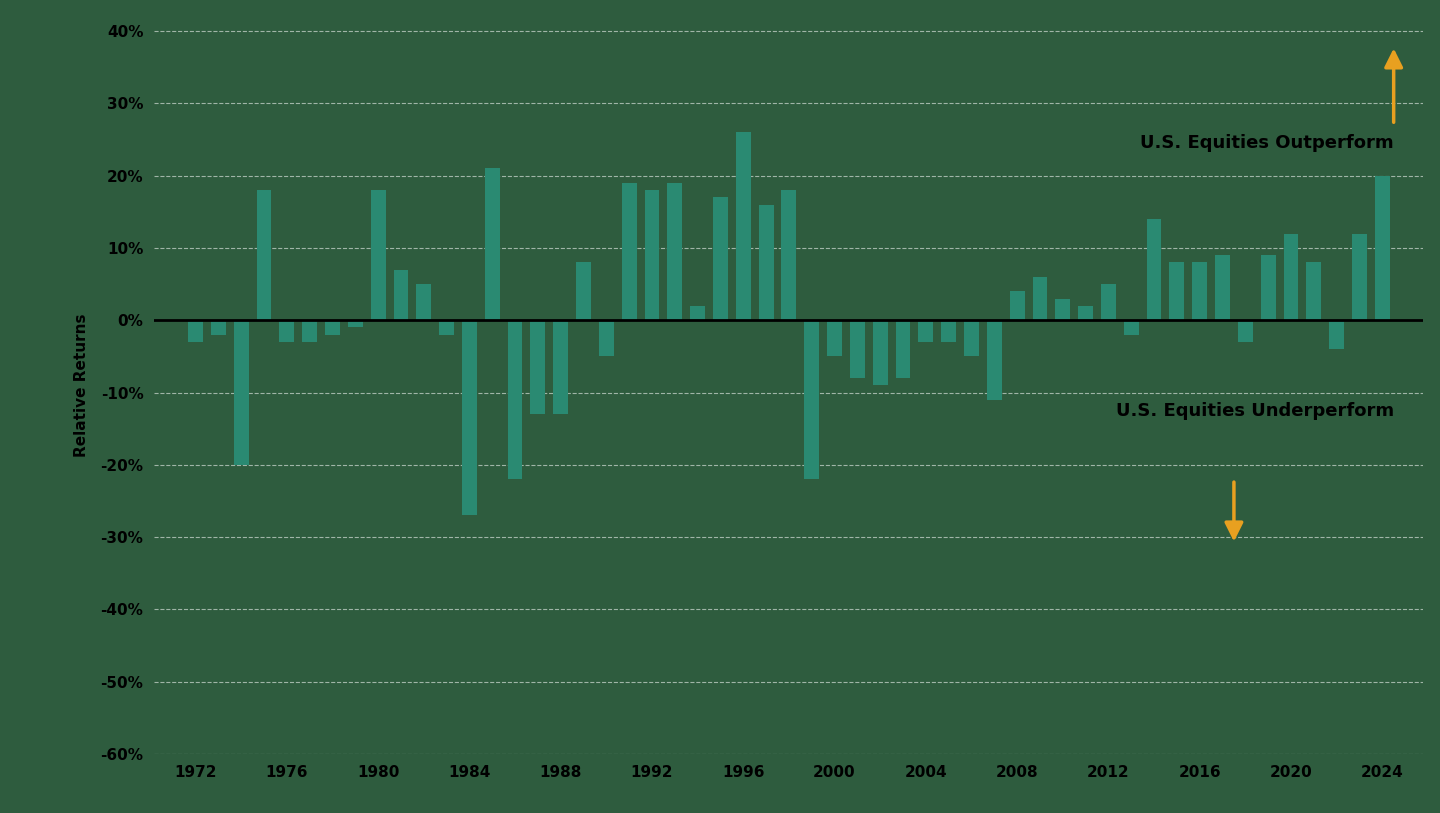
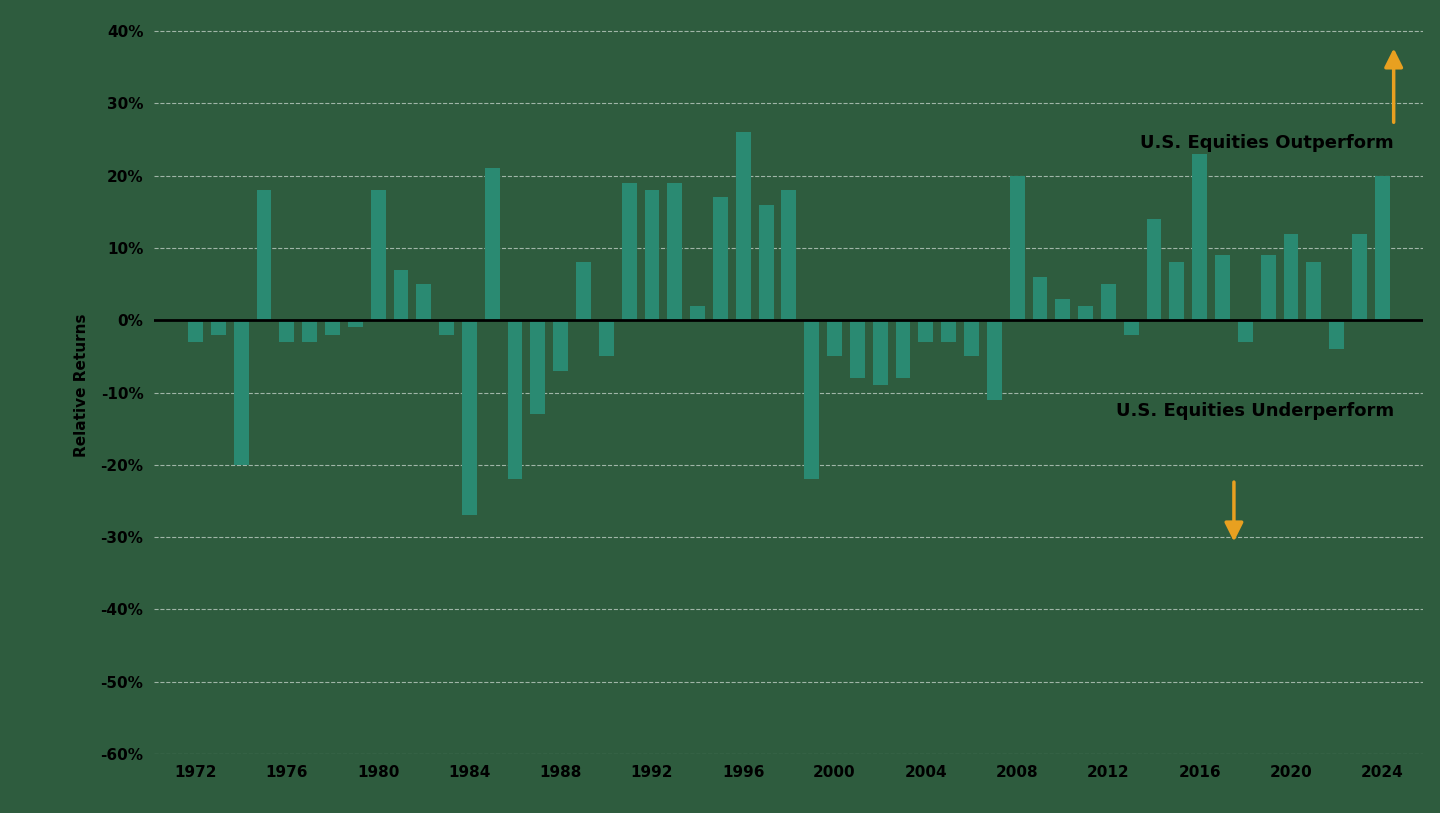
1988: -13% -> -7%
2008: 4% -> 20%
2016: 8% -> 23%
